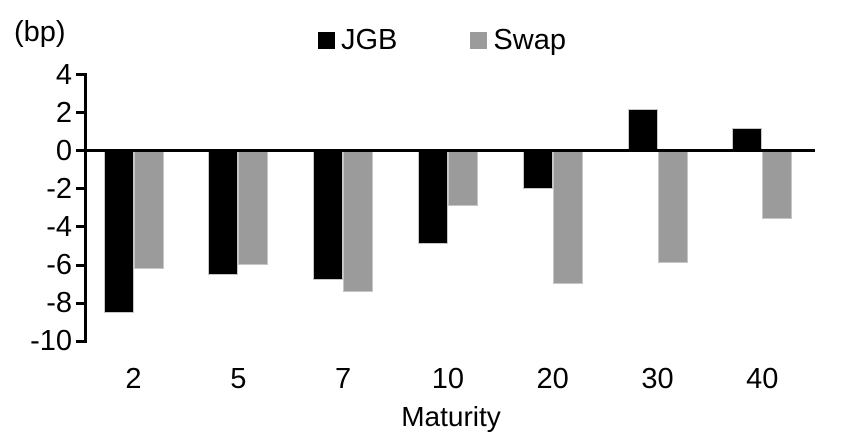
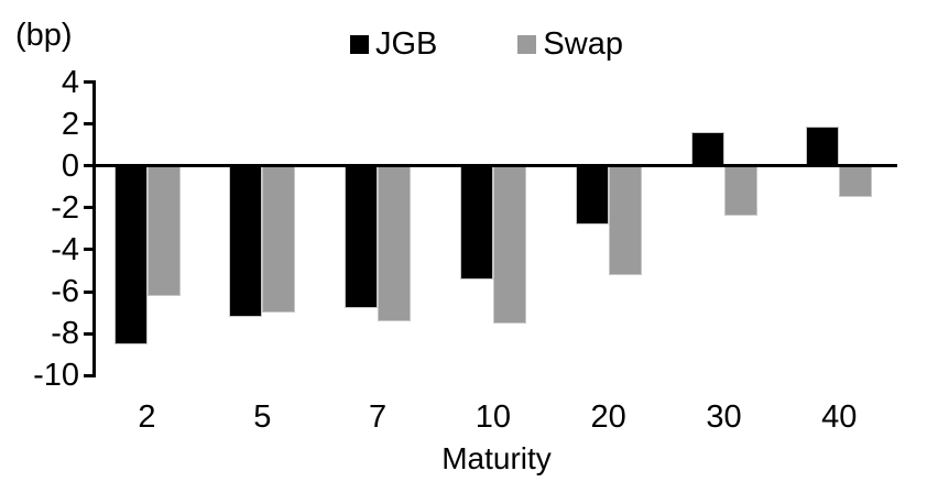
JGB/5: -6.5 -> -7.2
Swap/5: -6.0 -> -7.0
JGB/10: -4.9 -> -5.4
Swap/10: -2.9 -> -7.5
JGB/20: -2.0 -> -2.8
Swap/20: -7.0 -> -5.2
JGB/30: 2.2 -> 1.6
Swap/30: -5.9 -> -2.4
JGB/40: 1.2 -> 1.9
Swap/40: -3.6 -> -1.5
